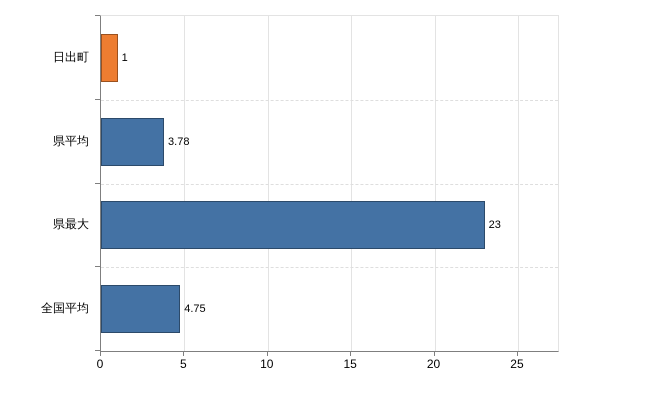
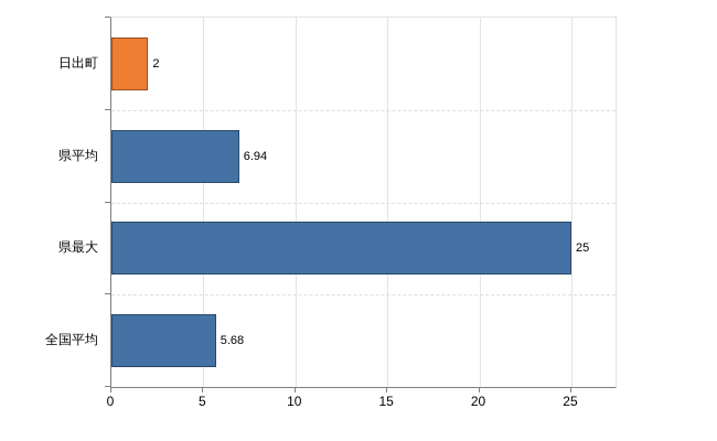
日出町: 1 -> 2
県平均: 3.78 -> 6.94
県最大: 23 -> 25
全国平均: 4.75 -> 5.68
